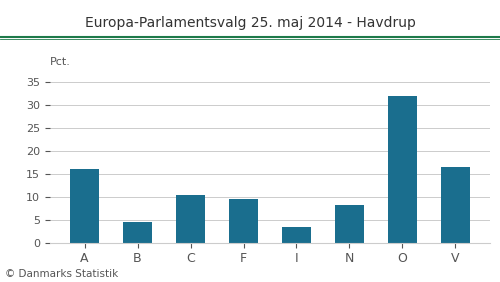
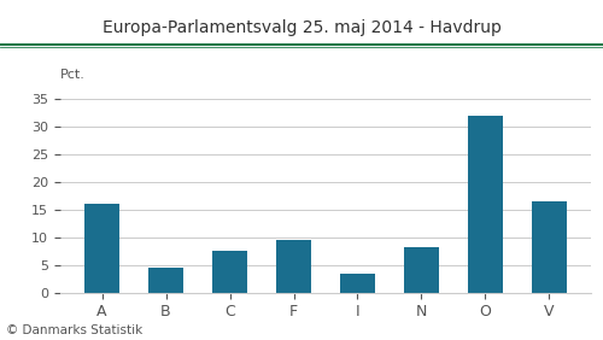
C: 10.5 -> 7.5
